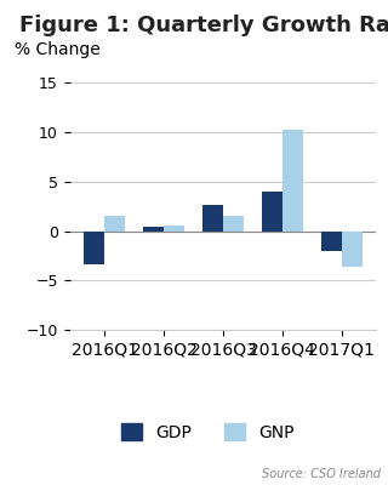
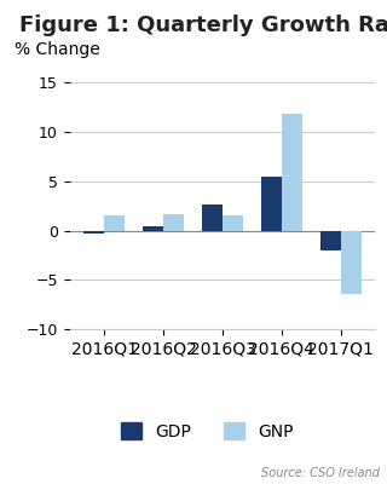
GDP/2016Q1: -3.4 -> -0.3
GNP/2016Q2: 0.6 -> 1.7
GDP/2016Q4: 4.0 -> 5.5
GNP/2016Q4: 10.2 -> 11.8
GNP/2017Q1: -3.6 -> -6.5
